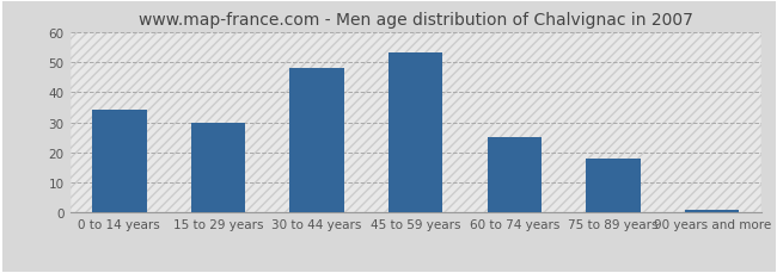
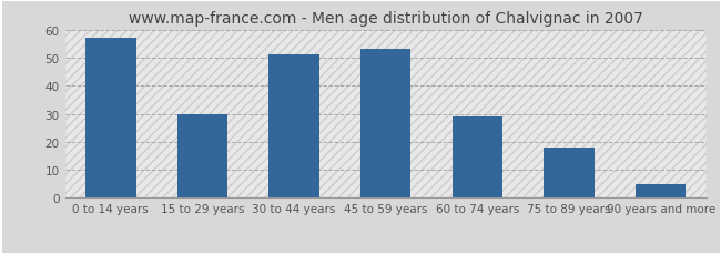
0 to 14 years: 34 -> 57
30 to 44 years: 48 -> 51
60 to 74 years: 25 -> 29
90 years and more: 1 -> 5
